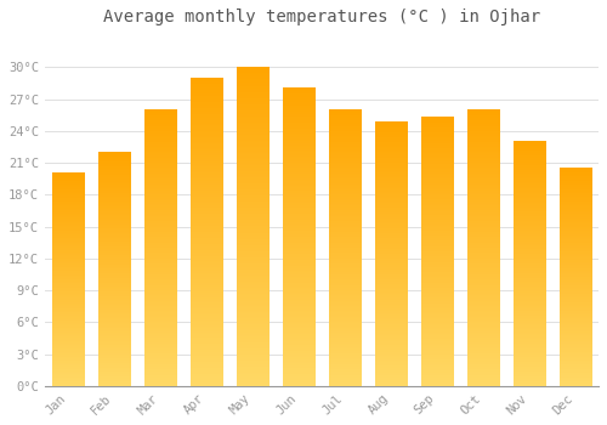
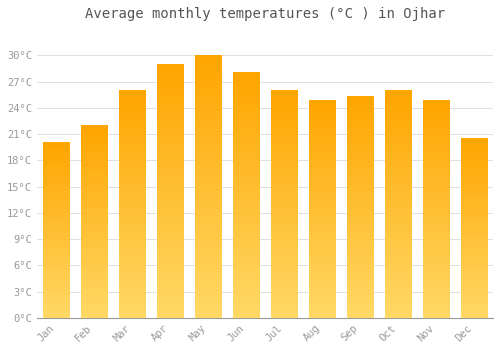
Nov: 23.0°C -> 24.8°C
